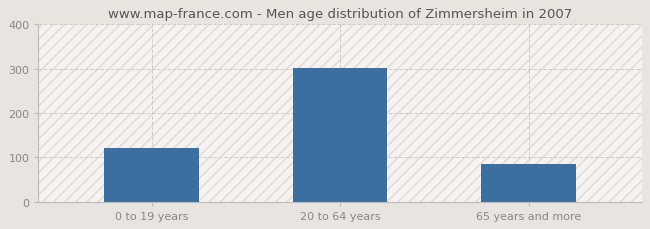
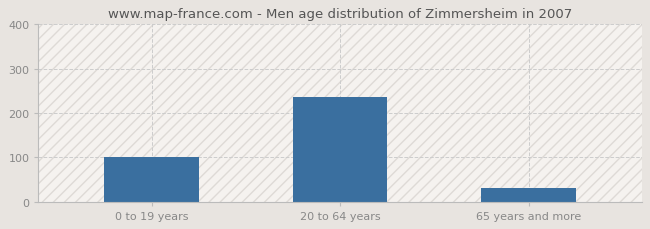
0 to 19 years: 120 -> 100
20 to 64 years: 301 -> 235
65 years and more: 85 -> 30
